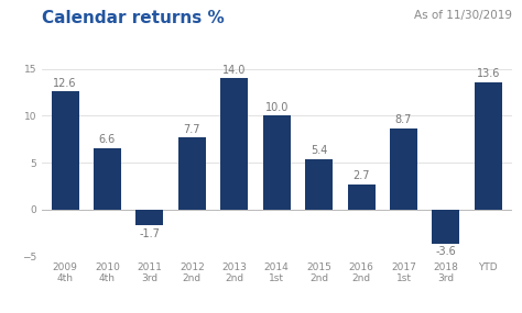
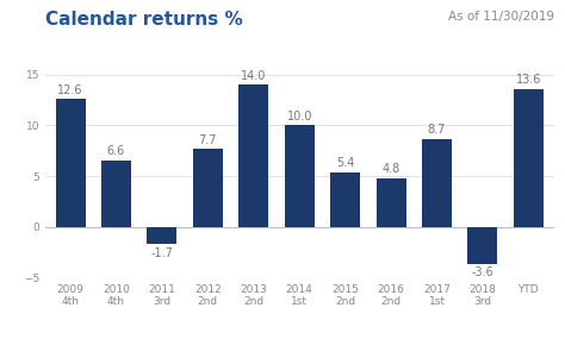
2016 2nd: 2.7 -> 4.8
